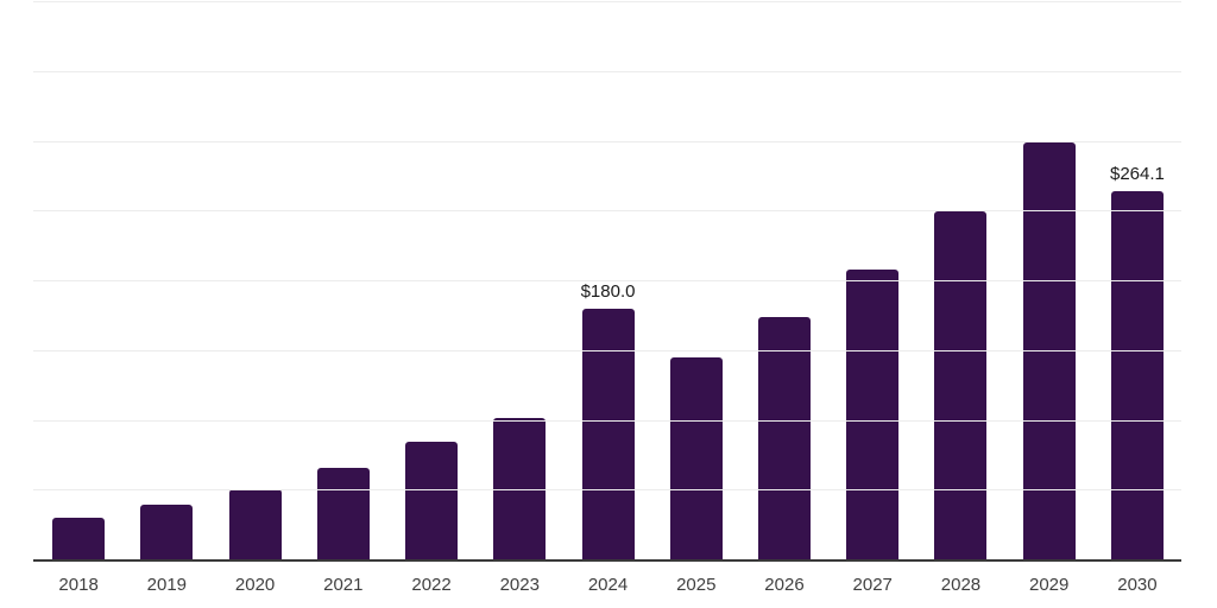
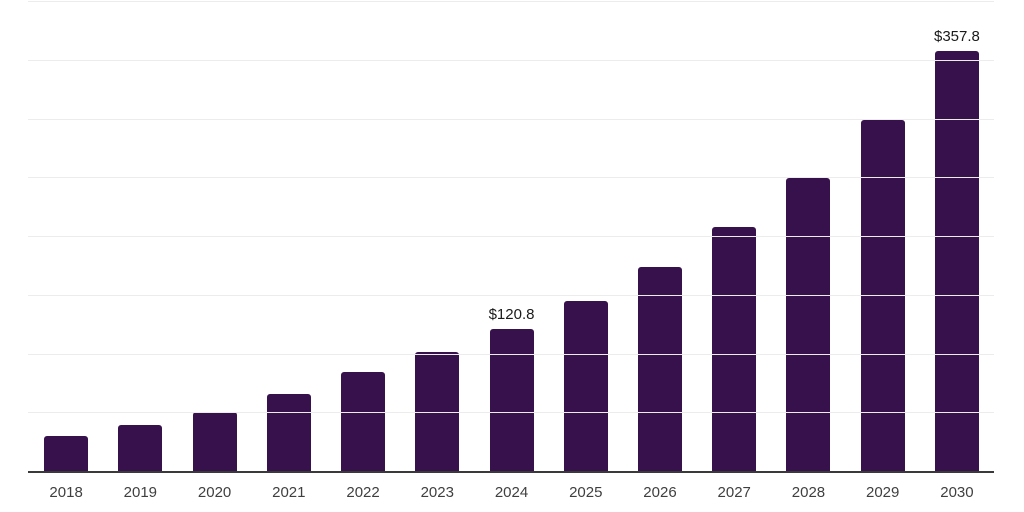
2024: $180.0 -> $120.8
2030: $264.1 -> $357.8
